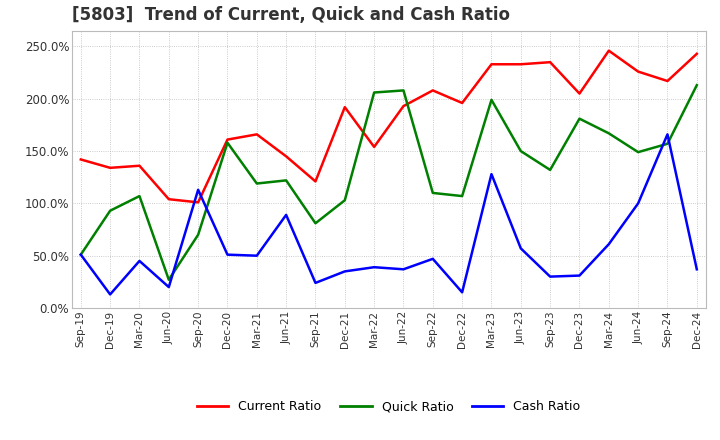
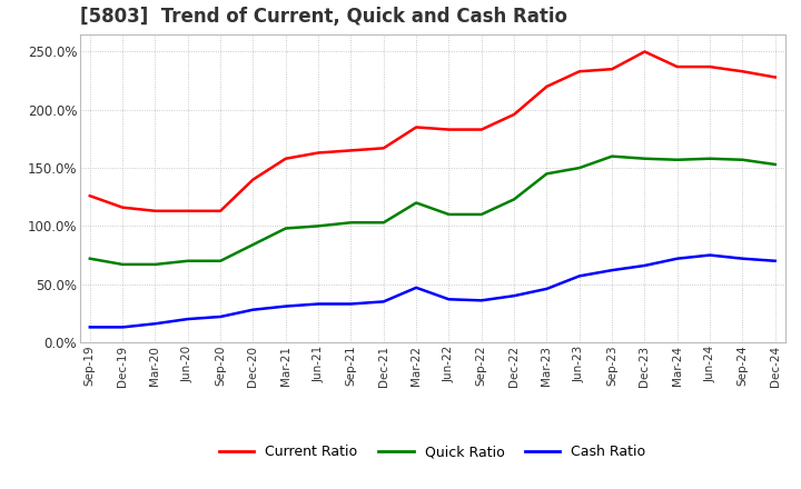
Current Ratio/Sep-19: 142% -> 126%
Quick Ratio/Sep-19: 51% -> 72%
Cash Ratio/Sep-19: 51% -> 13%
Current Ratio/Dec-19: 134% -> 116%
Quick Ratio/Dec-19: 93% -> 67%
Current Ratio/Mar-20: 136% -> 113%
Quick Ratio/Mar-20: 107% -> 67%
Cash Ratio/Mar-20: 45% -> 16%
Current Ratio/Jun-20: 104% -> 113%
Quick Ratio/Jun-20: 27% -> 70%
Current Ratio/Sep-20: 101% -> 113%
Cash Ratio/Sep-20: 113% -> 22%
Current Ratio/Dec-20: 161% -> 140%
Quick Ratio/Dec-20: 158% -> 84%
Cash Ratio/Dec-20: 51% -> 28%
Current Ratio/Mar-21: 166% -> 158%
Quick Ratio/Mar-21: 119% -> 98%
Cash Ratio/Mar-21: 50% -> 31%
Current Ratio/Jun-21: 145% -> 163%
Quick Ratio/Jun-21: 122% -> 100%
Cash Ratio/Jun-21: 89% -> 33%
Current Ratio/Sep-21: 121% -> 165%
Quick Ratio/Sep-21: 81% -> 103%
Cash Ratio/Sep-21: 24% -> 33%
Current Ratio/Dec-21: 192% -> 167%
Current Ratio/Mar-22: 154% -> 185%
Quick Ratio/Mar-22: 206% -> 120%
Cash Ratio/Mar-22: 39% -> 47%
Current Ratio/Jun-22: 193% -> 183%
Quick Ratio/Jun-22: 208% -> 110%
Current Ratio/Sep-22: 208% -> 183%
Cash Ratio/Sep-22: 47% -> 36%
Quick Ratio/Dec-22: 107% -> 123%
Cash Ratio/Dec-22: 15% -> 40%
Current Ratio/Mar-23: 233% -> 220%
Quick Ratio/Mar-23: 199% -> 145%
Cash Ratio/Mar-23: 128% -> 46%
Quick Ratio/Sep-23: 132% -> 160%
Cash Ratio/Sep-23: 30% -> 62%
Current Ratio/Dec-23: 205% -> 250%
Quick Ratio/Dec-23: 181% -> 158%
Cash Ratio/Dec-23: 31% -> 66%
Current Ratio/Mar-24: 246% -> 237%
Quick Ratio/Mar-24: 167% -> 157%
Cash Ratio/Mar-24: 61% -> 72%
Current Ratio/Jun-24: 226% -> 237%
Quick Ratio/Jun-24: 149% -> 158%
Cash Ratio/Jun-24: 100% -> 75%
Current Ratio/Sep-24: 217% -> 233%
Cash Ratio/Sep-24: 166% -> 72%
Current Ratio/Dec-24: 243% -> 228%
Quick Ratio/Dec-24: 213% -> 153%
Cash Ratio/Dec-24: 37% -> 70%
